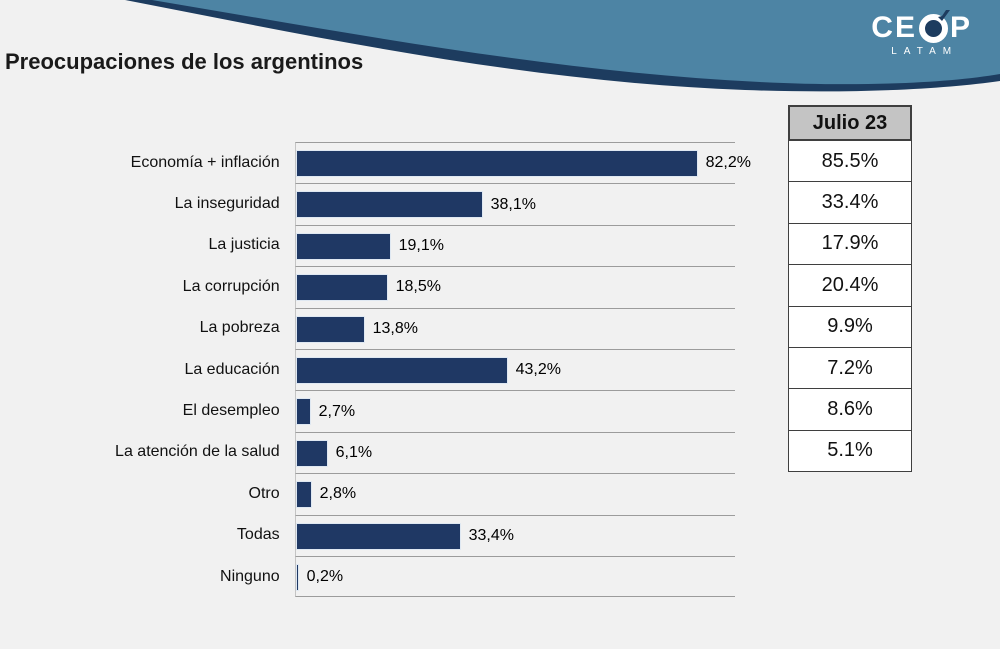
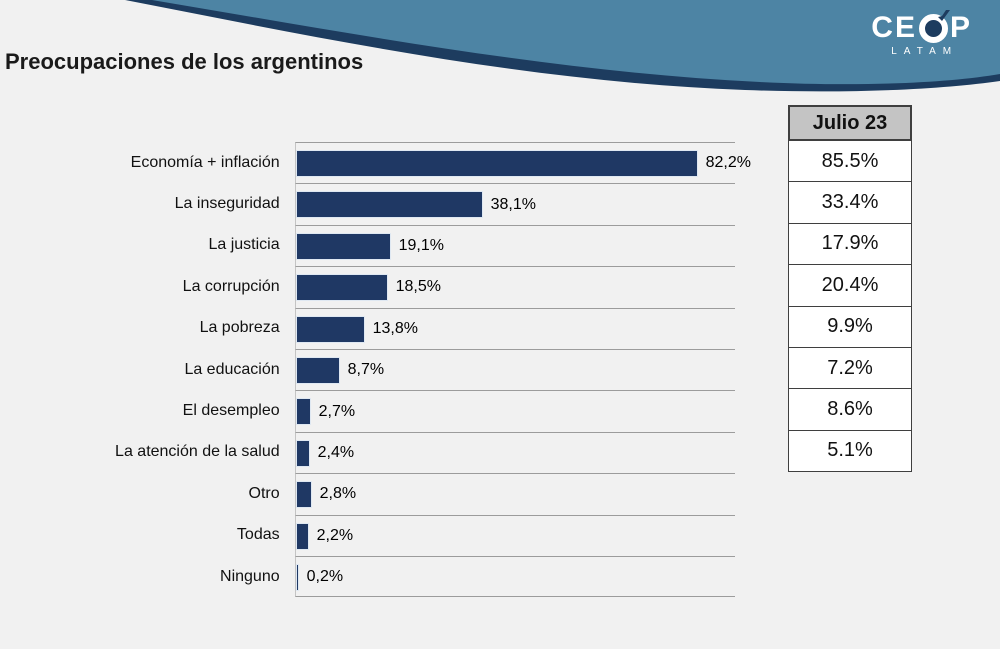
La educación: 43,2% -> 8,7%
La atención de la salud: 6,1% -> 2,4%
Todas: 33,4% -> 2,2%
